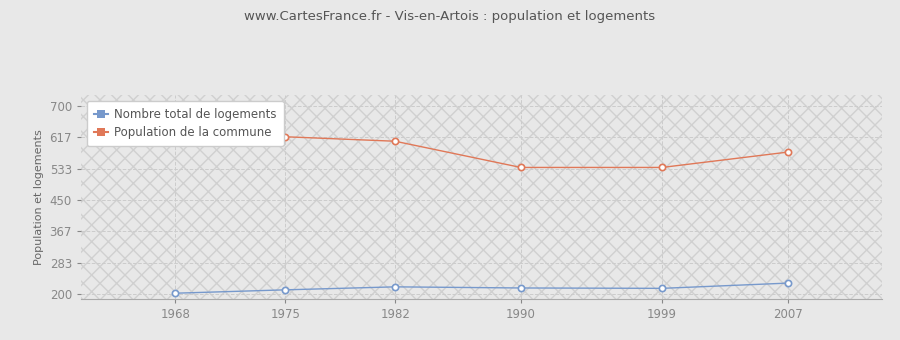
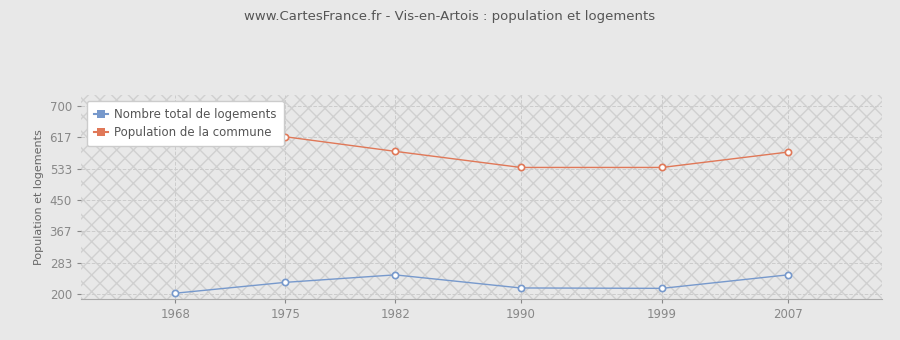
Nombre total de logements/1975: 210 -> 230
Nombre total de logements/1982: 218 -> 250
Population de la commune/1982: 607 -> 580
Nombre total de logements/2007: 228 -> 250
